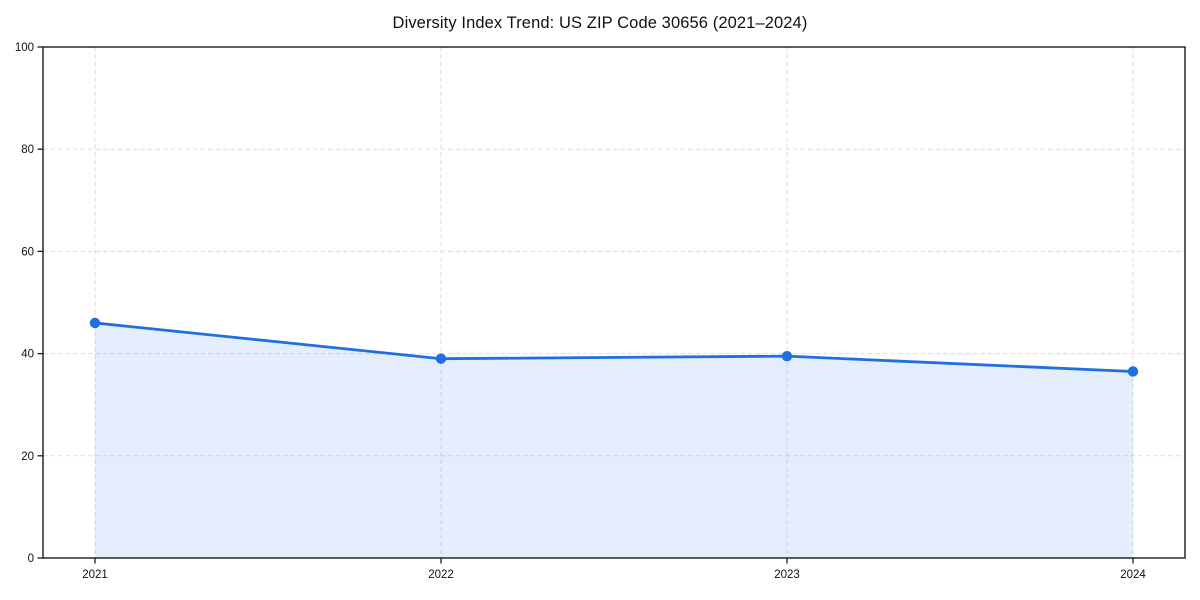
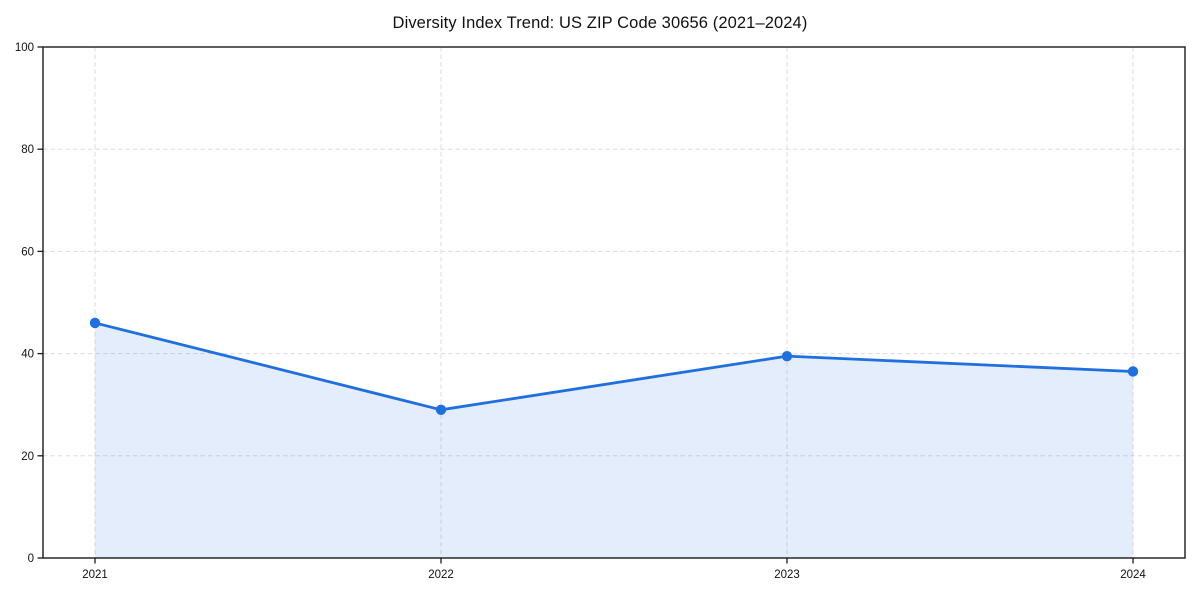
2022: 39 -> 29
